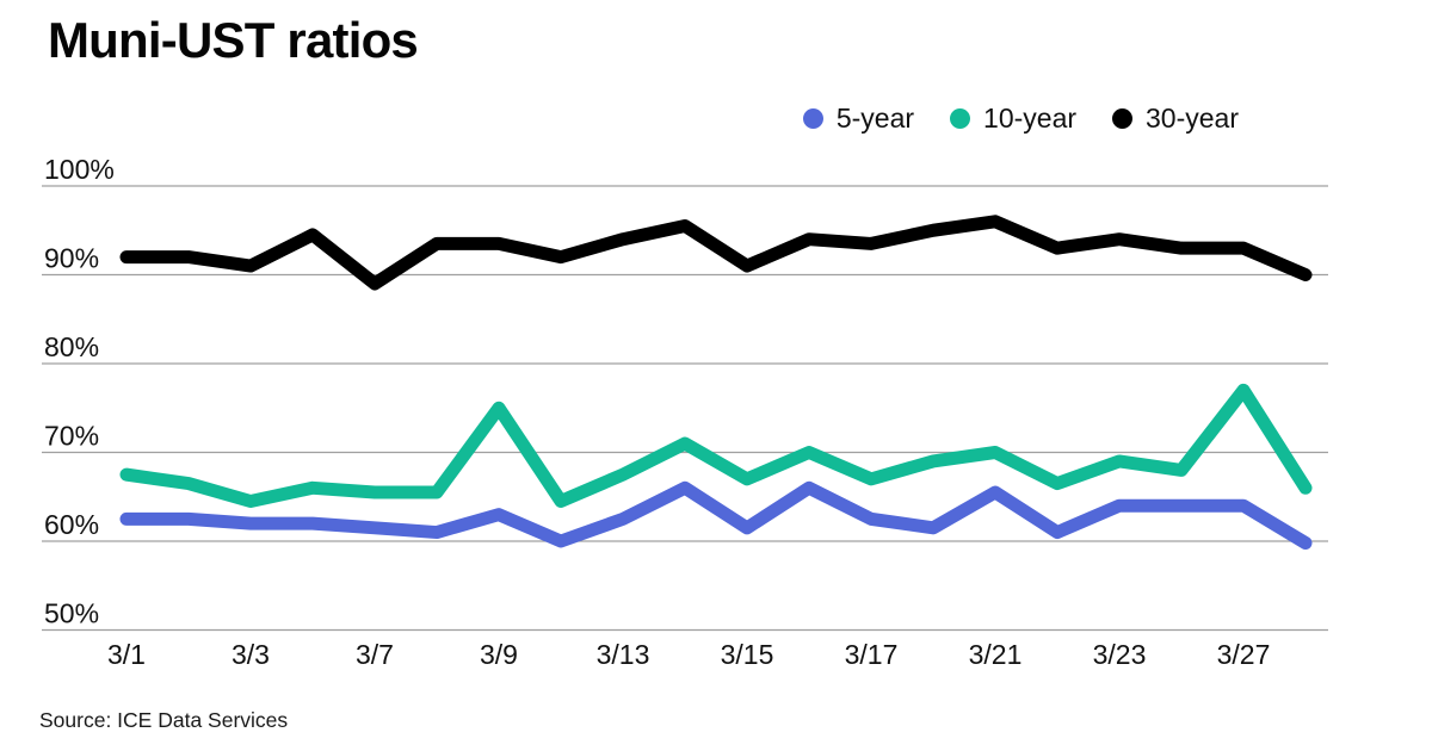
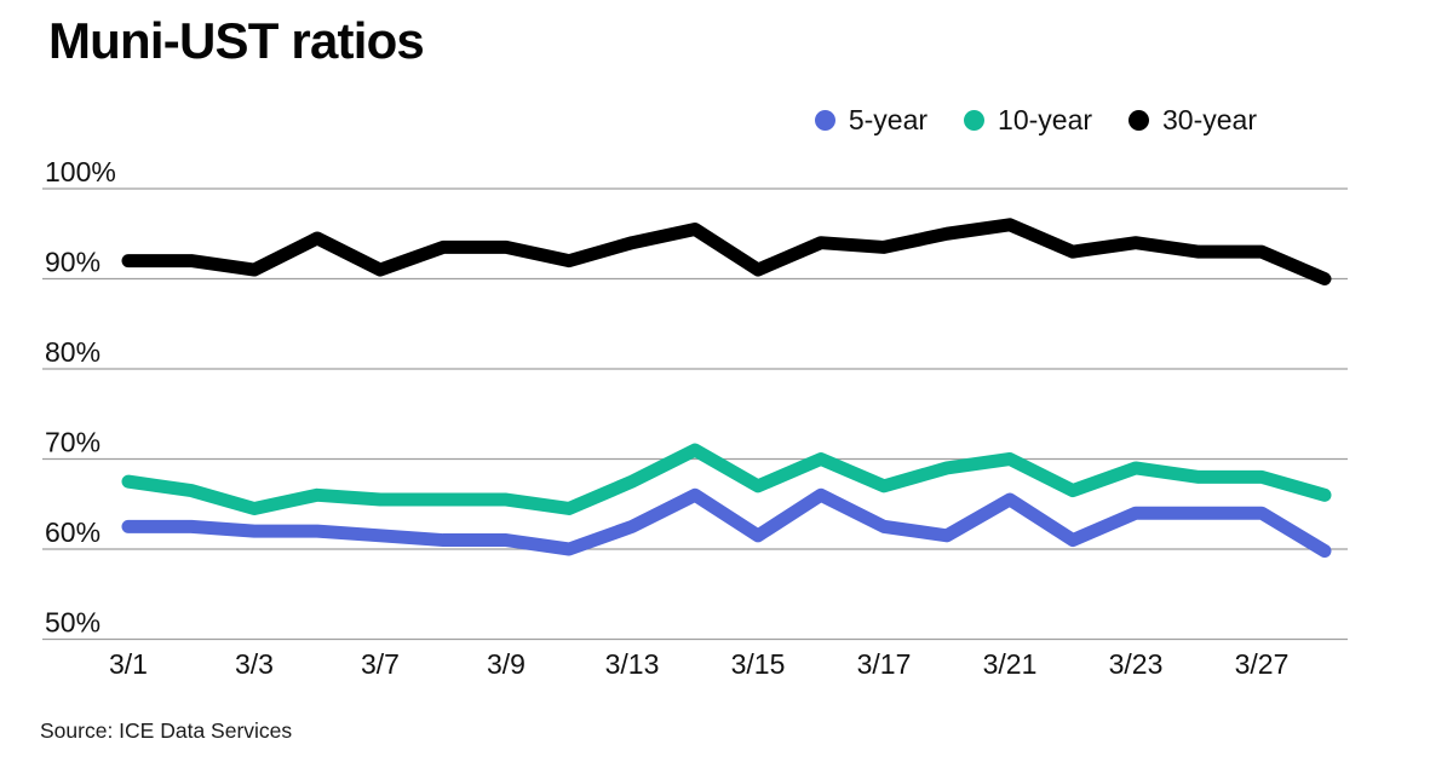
30-year/3/7: 89% -> 91%
5-year/3/9: 63% -> 61%
10-year/3/9: 75% -> 66%
10-year/3/27: 77% -> 68%
